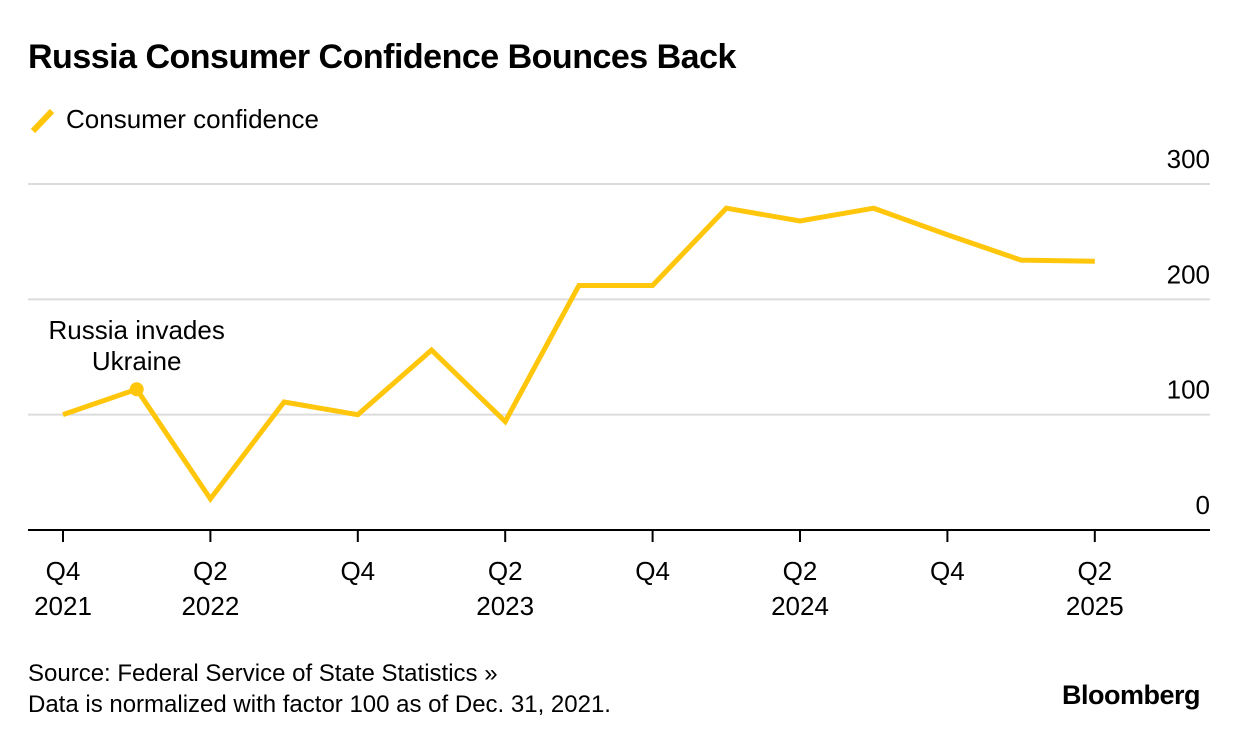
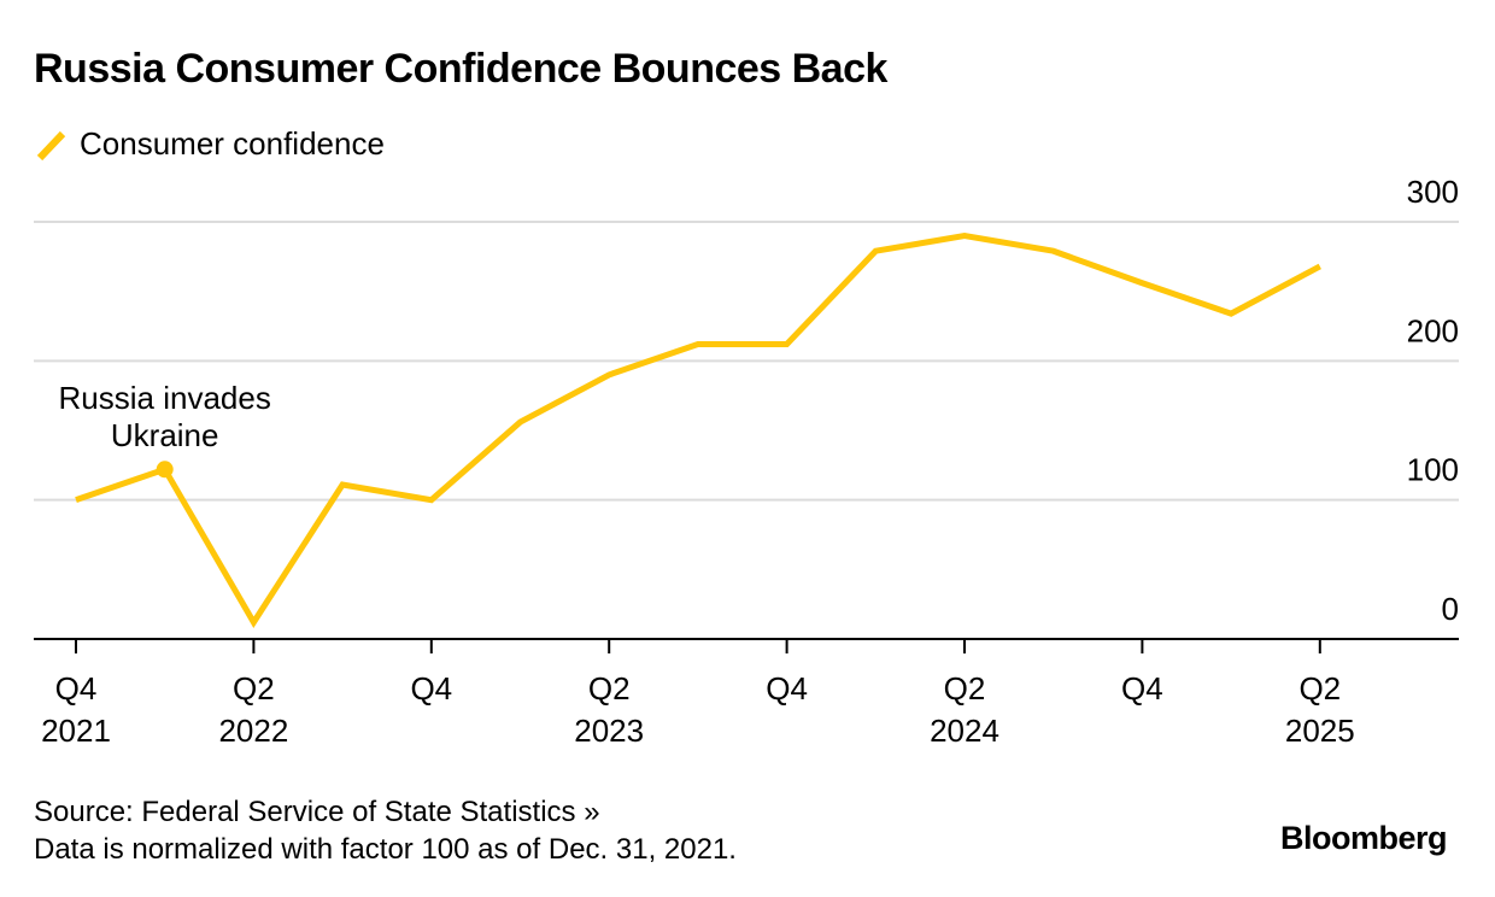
Q2 2022: 27 -> 12
Q2 2023: 94 -> 190
Q2 2024: 268 -> 290
Q2 2025: 233 -> 268
